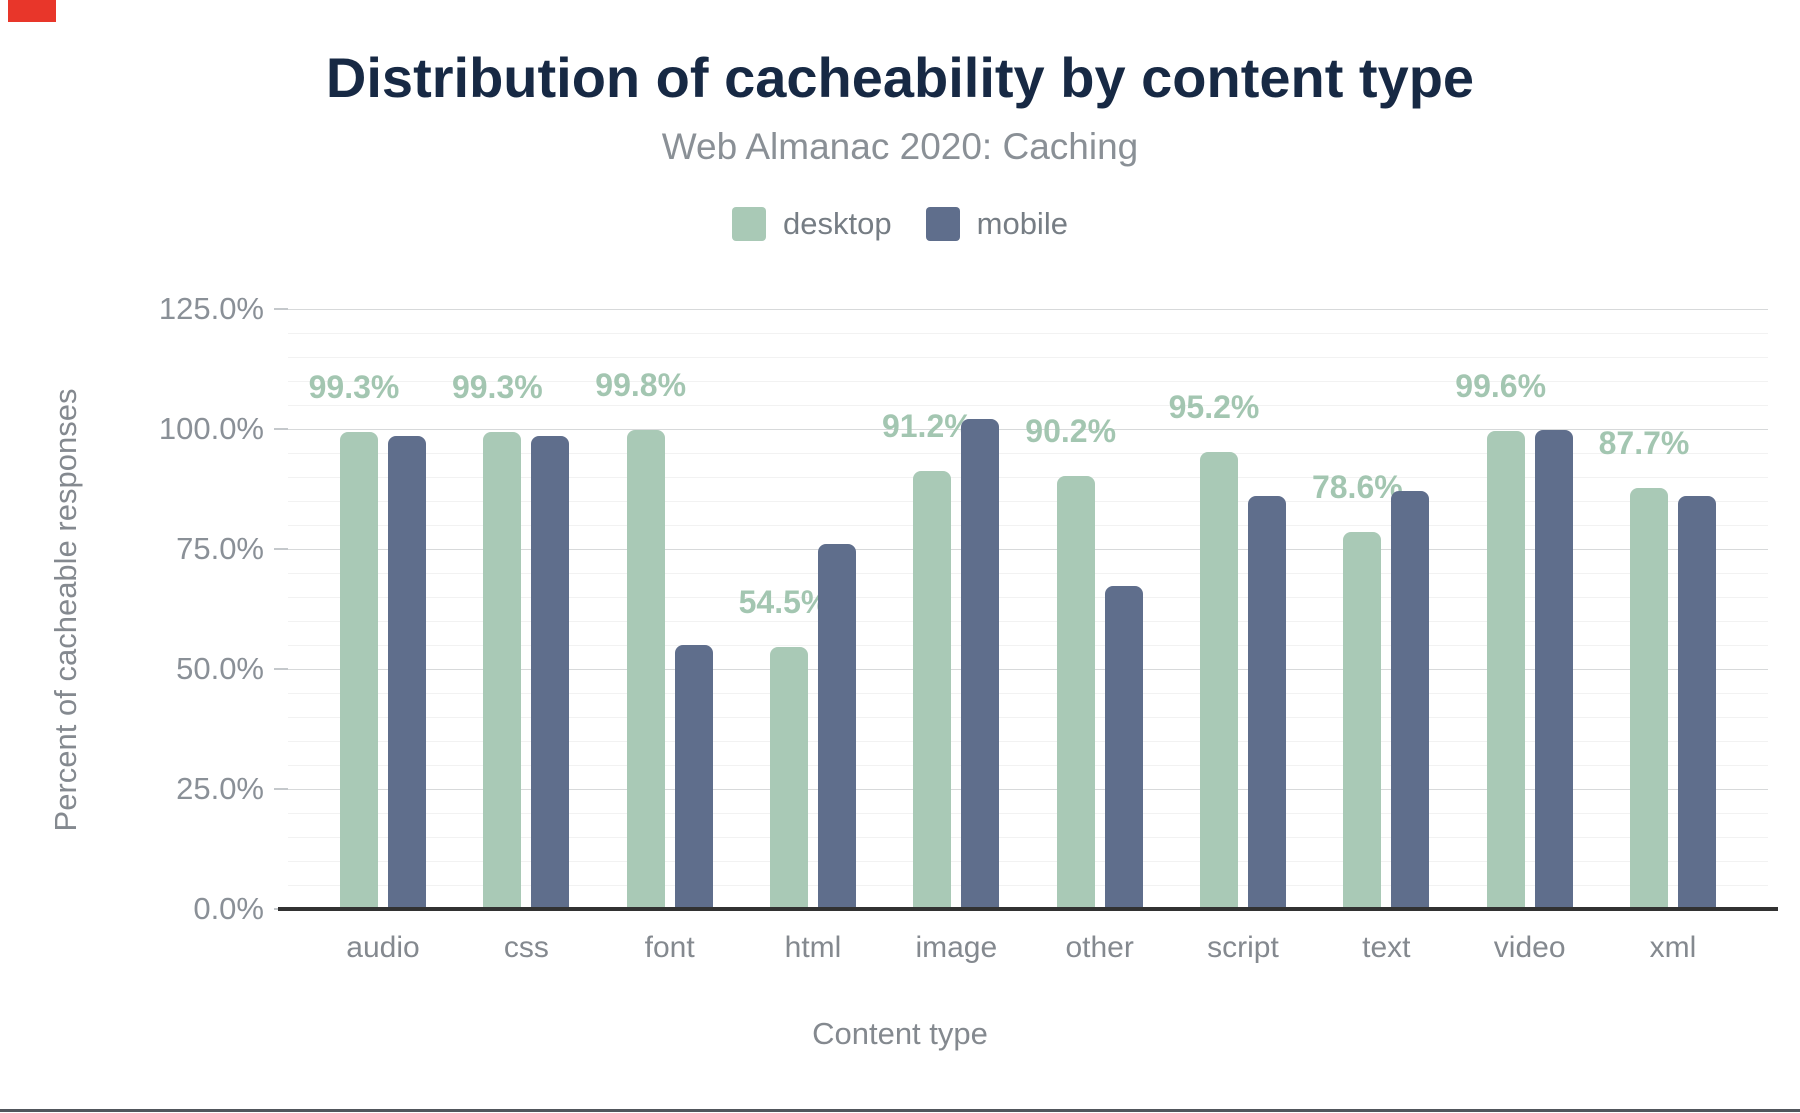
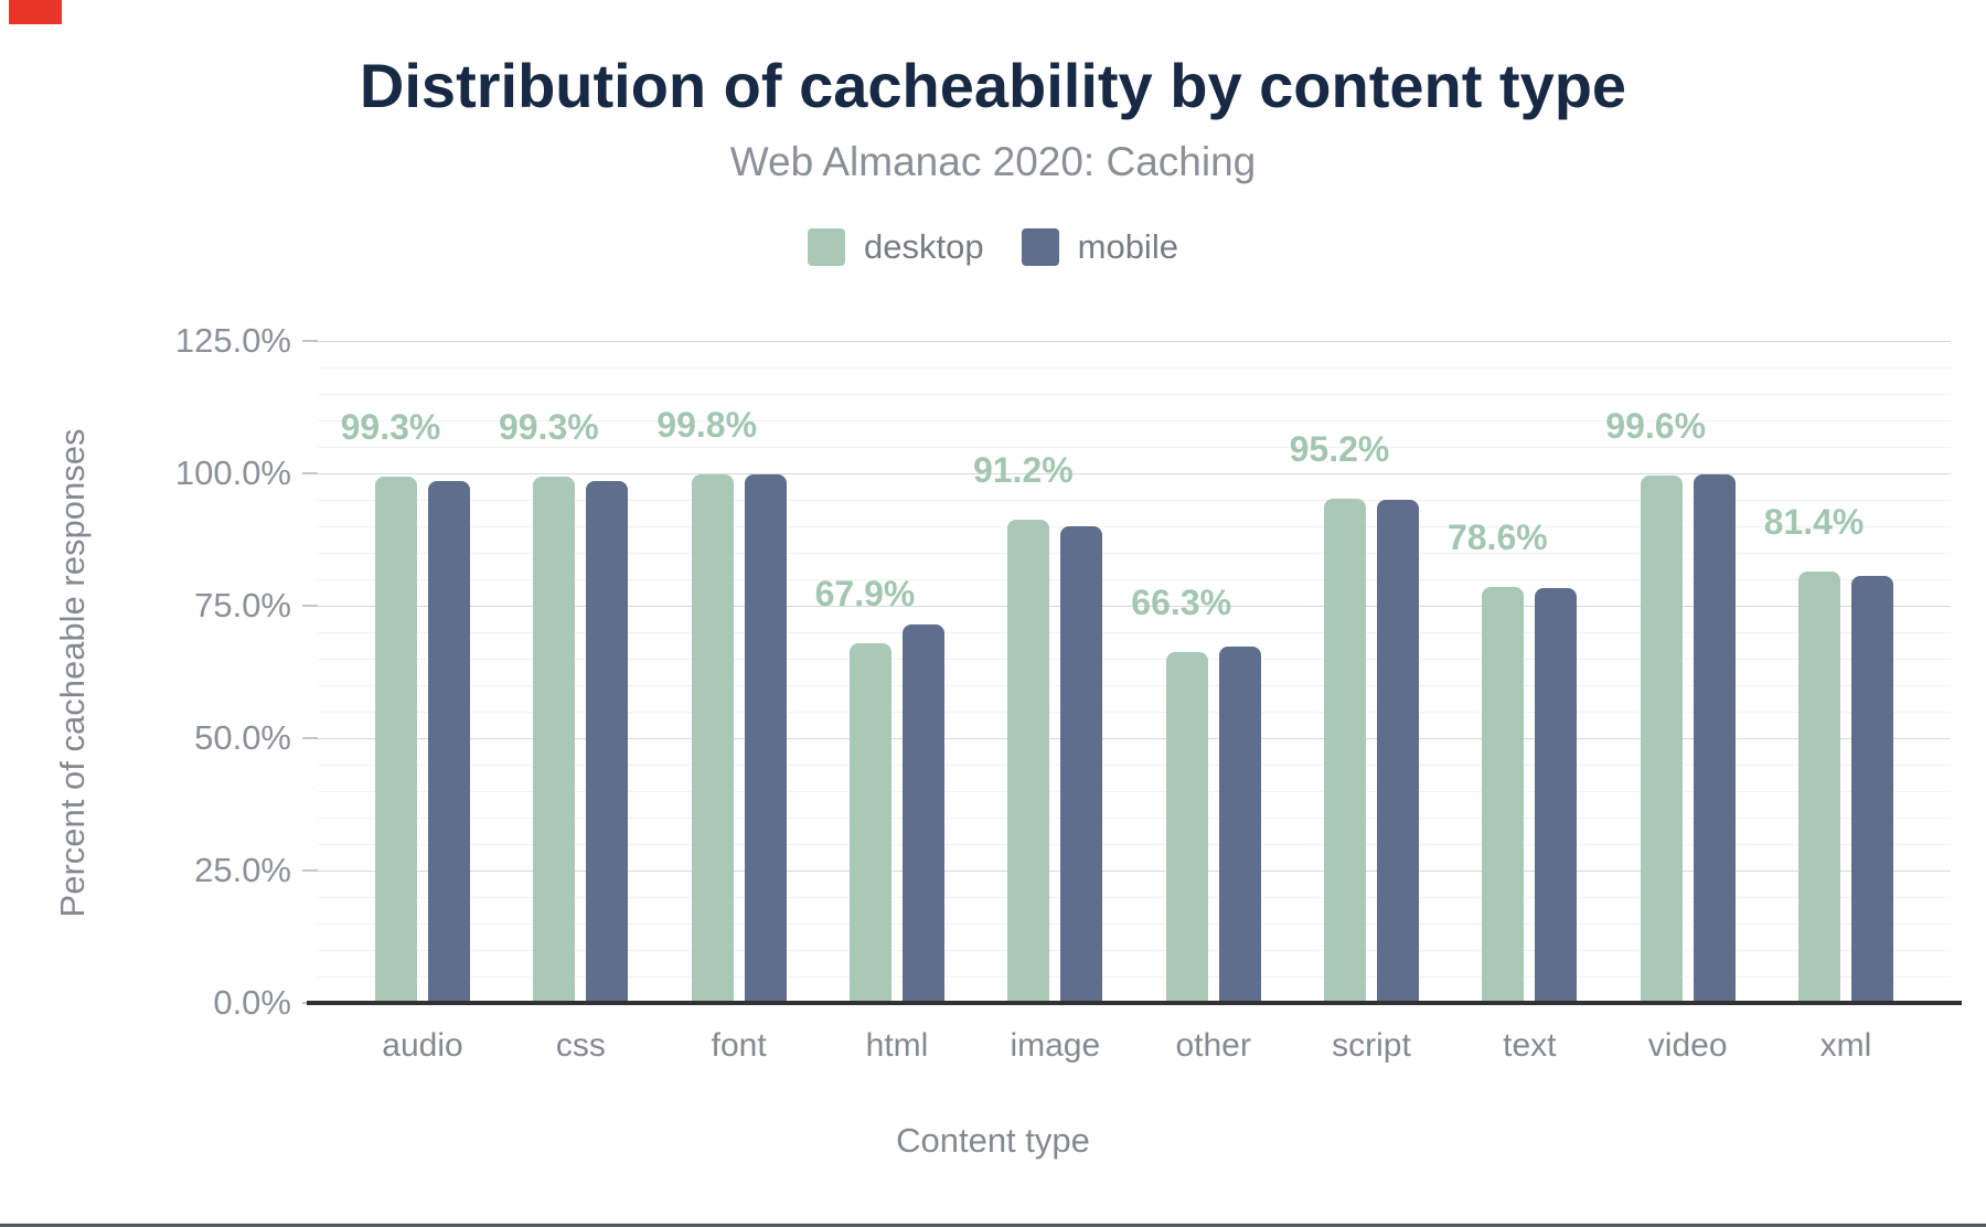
mobile/font: 55% -> 100%
desktop/html: 54.5% -> 67.9%
mobile/html: 76% -> 71%
mobile/image: 102% -> 90%
desktop/other: 90.2% -> 66.3%
mobile/script: 86% -> 95%
mobile/text: 87% -> 78%
desktop/xml: 87.7% -> 81.4%
mobile/xml: 86% -> 81%
